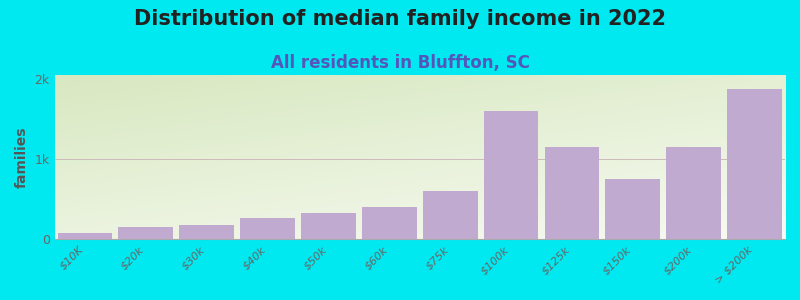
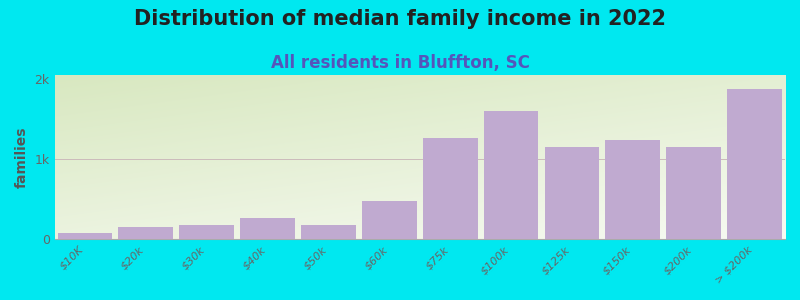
$50k: 0.33k -> 0.18k
$60k: 0.40k -> 0.48k
$75k: 0.60k -> 1.26k
$150k: 0.75k -> 1.24k
